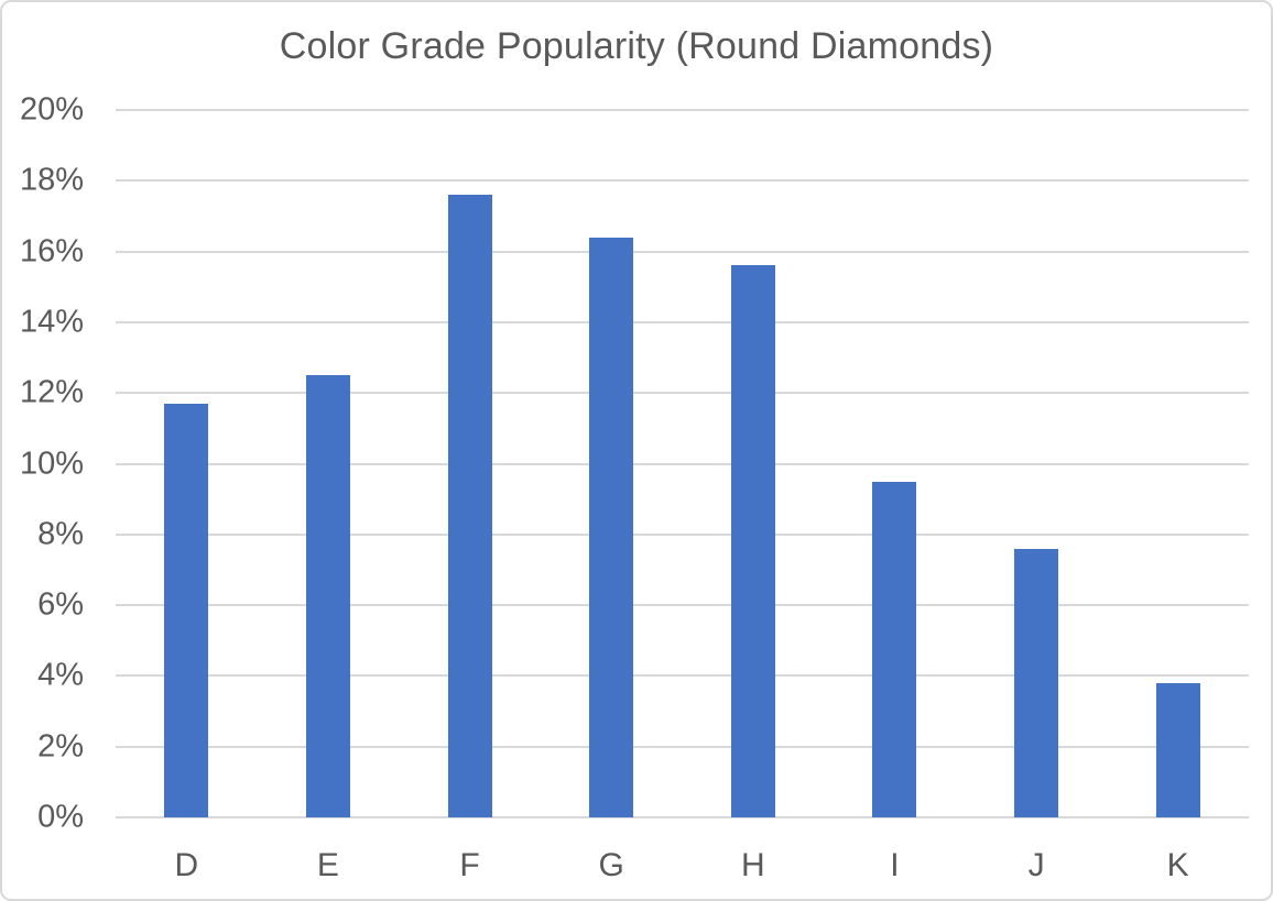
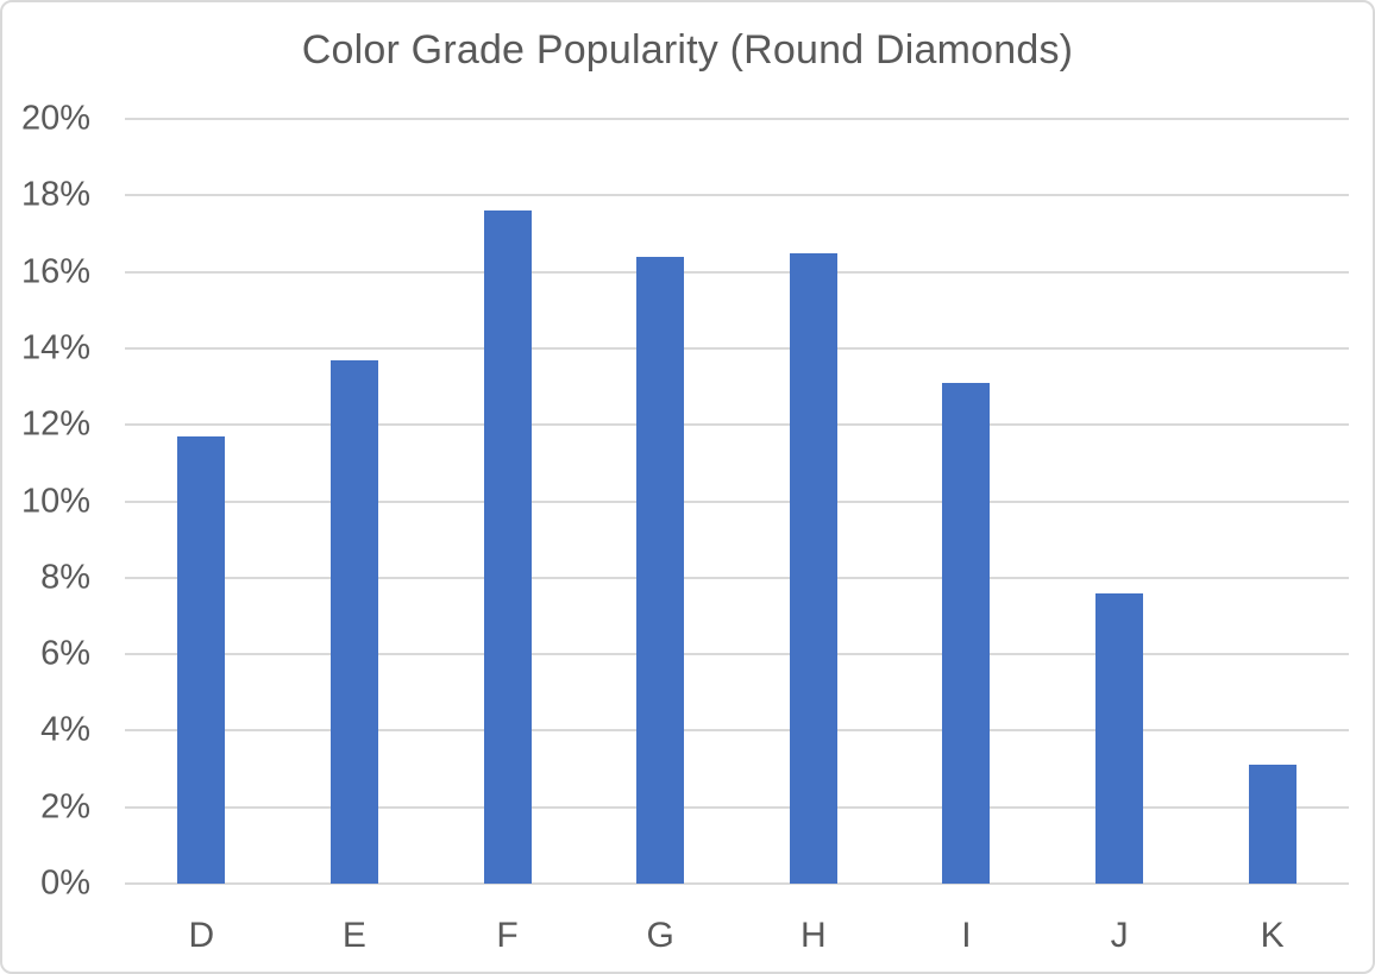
E: 12.5% -> 13.7%
H: 15.6% -> 16.5%
I: 9.5% -> 13.1%
K: 3.8% -> 3.1%
